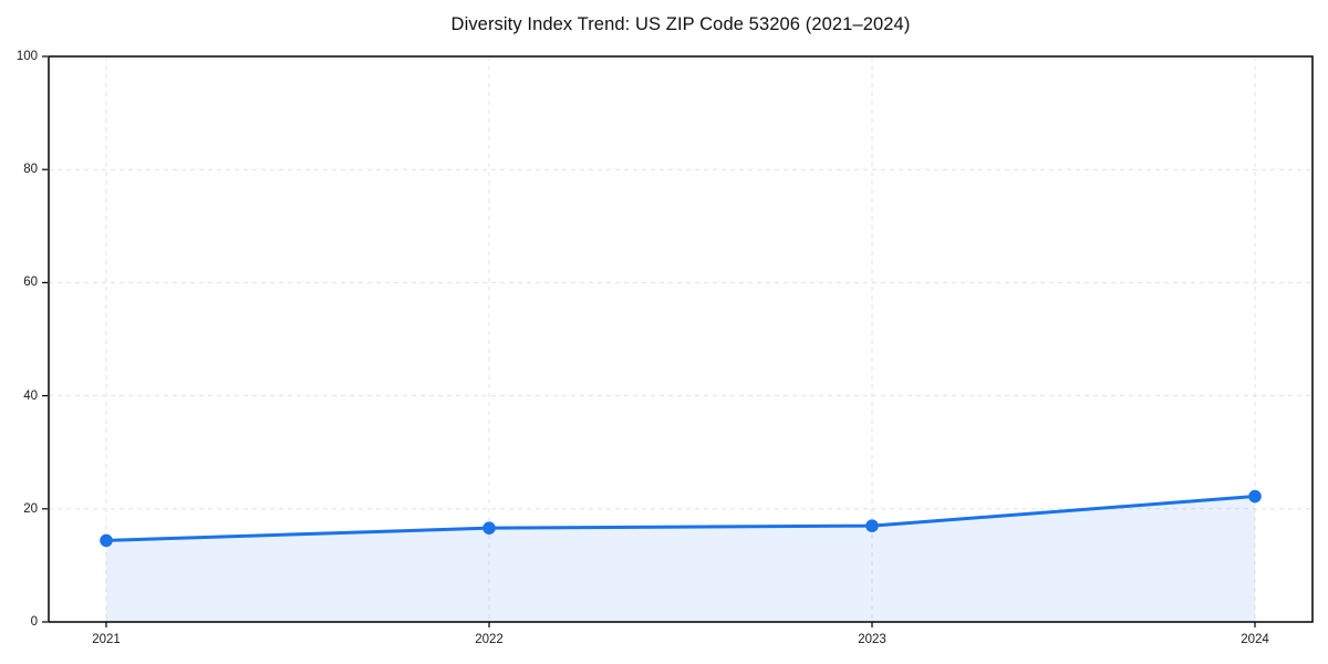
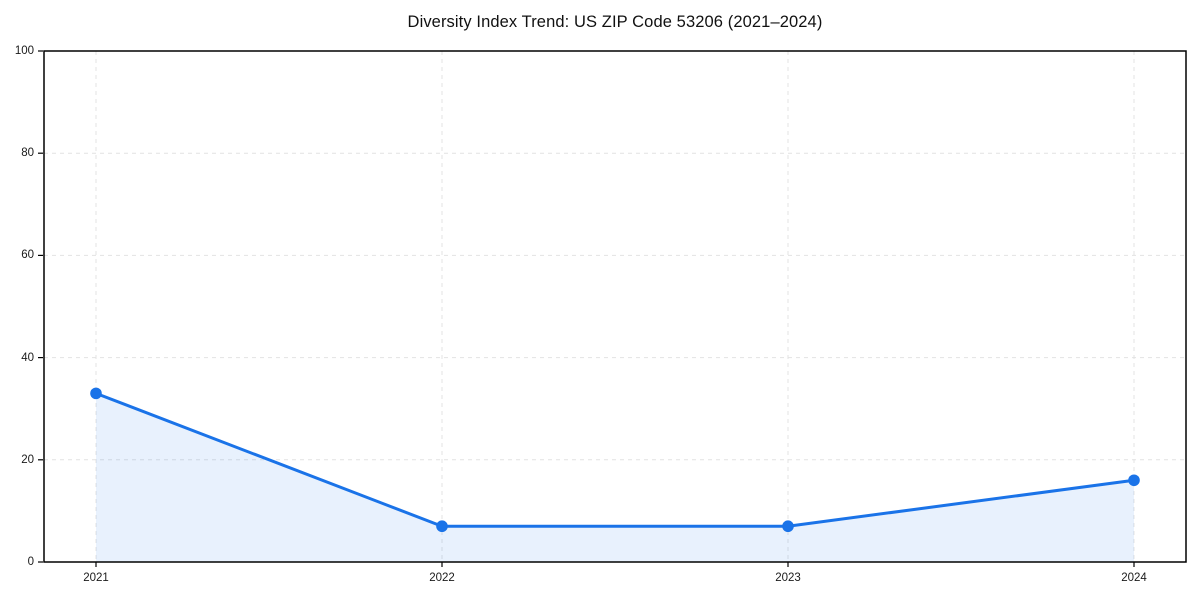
2021: 14 -> 33
2022: 17 -> 7
2023: 17 -> 7
2024: 22 -> 16
